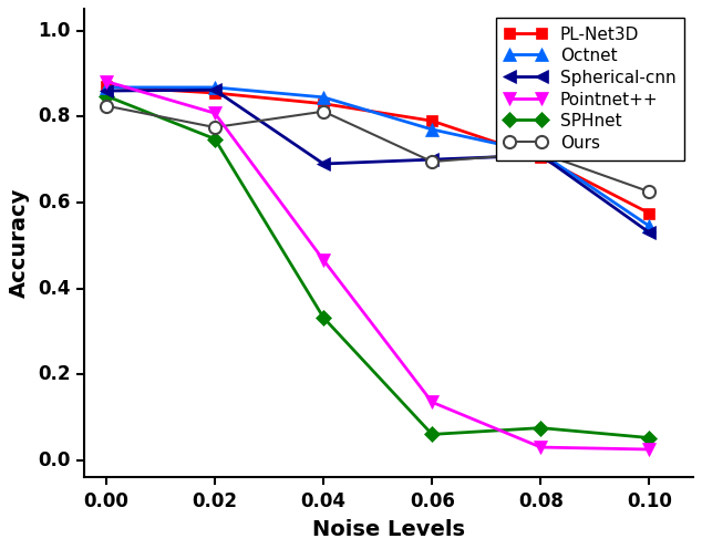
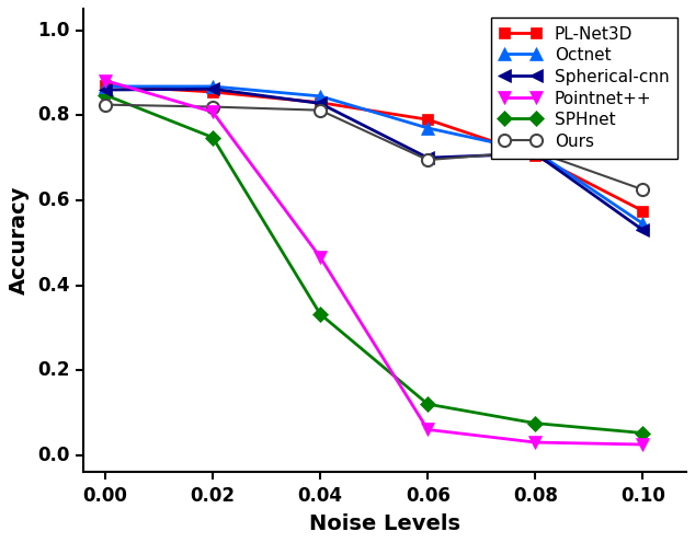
Ours/0.02: 0.775 -> 0.820
Spherical-cnn/0.04: 0.690 -> 0.828
Pointnet++/0.06: 0.135 -> 0.060
SPHnet/0.06: 0.060 -> 0.120
